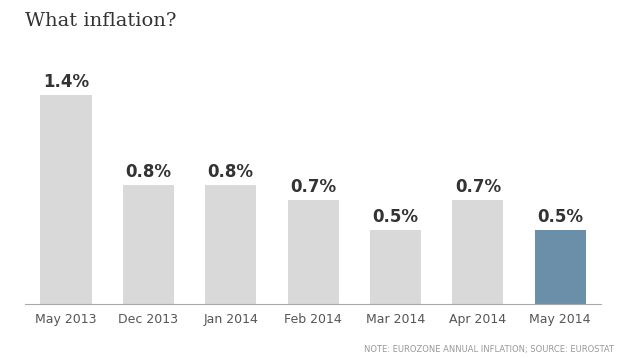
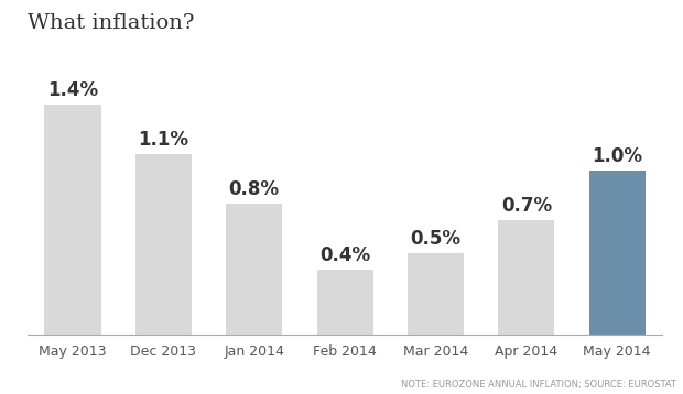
Dec 2013: 0.8% -> 1.1%
Feb 2014: 0.7% -> 0.4%
May 2014: 0.5% -> 1.0%
